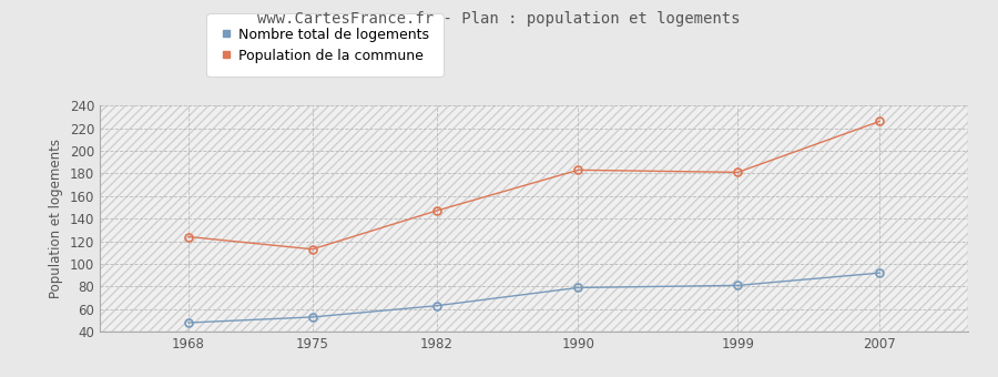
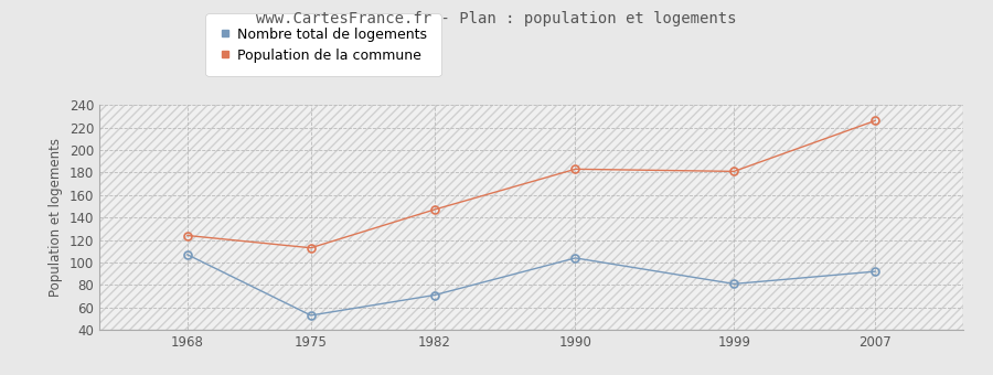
Nombre total de logements/1968: 48 -> 107
Nombre total de logements/1982: 63 -> 71
Nombre total de logements/1990: 79 -> 104
